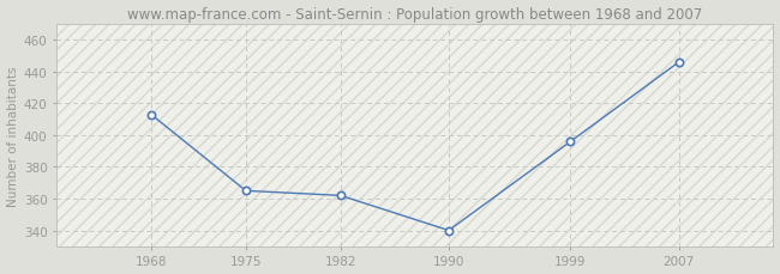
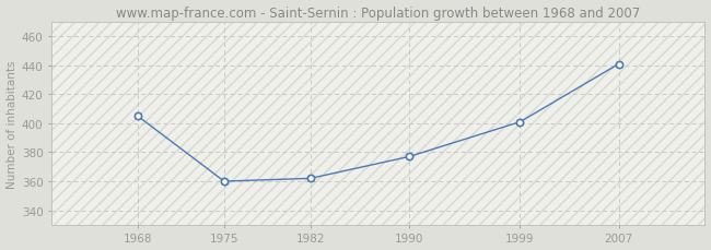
1968: 413 -> 405
1975: 365 -> 360
1990: 340 -> 377
1999: 396 -> 401
2007: 446 -> 441
